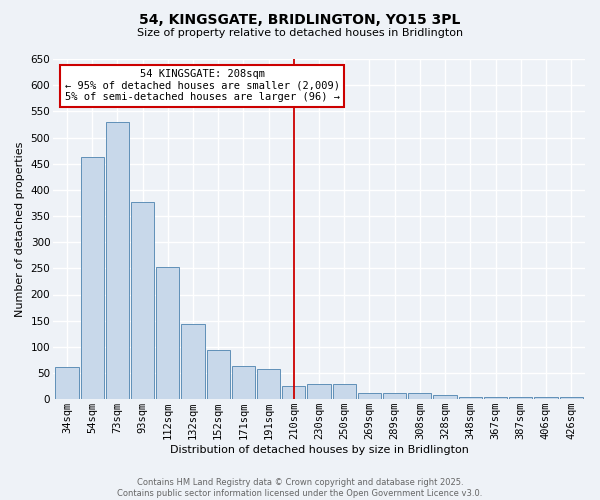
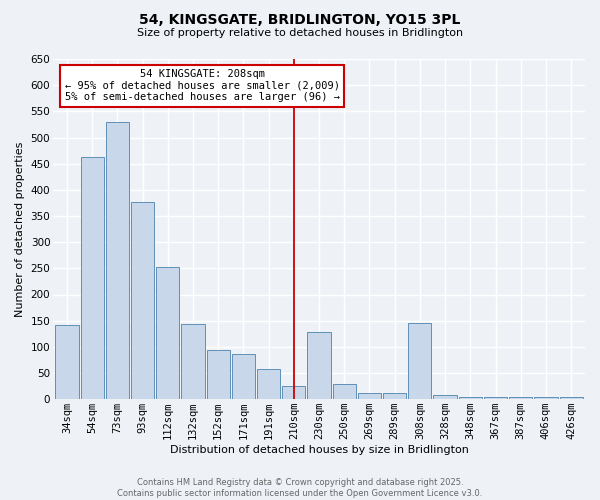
34sqm: 62 -> 142
171sqm: 63 -> 86
230sqm: 29 -> 128
308sqm: 12 -> 146
